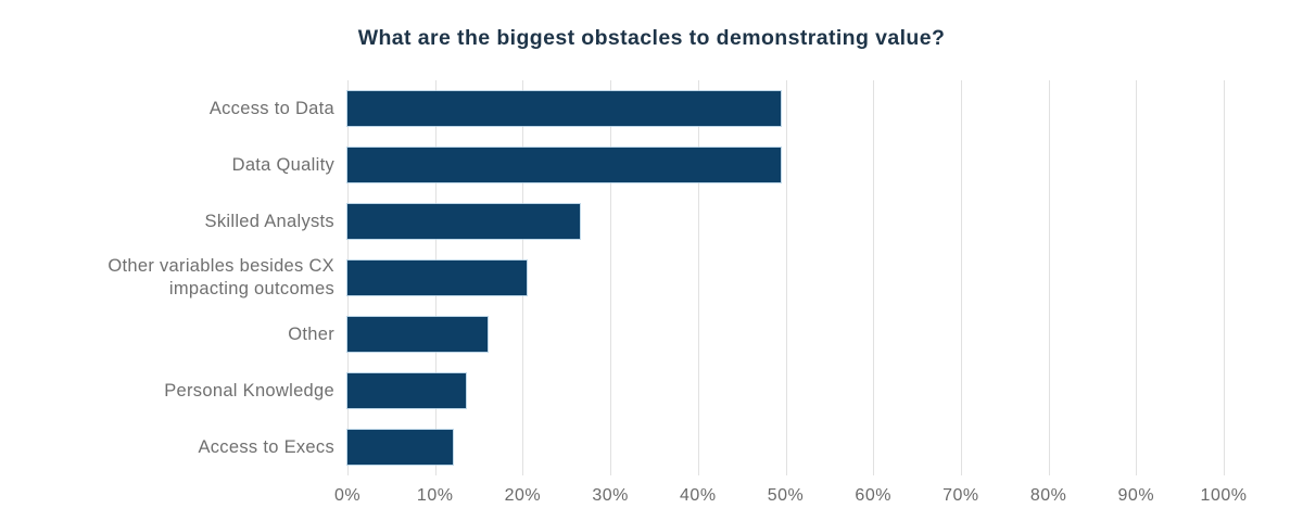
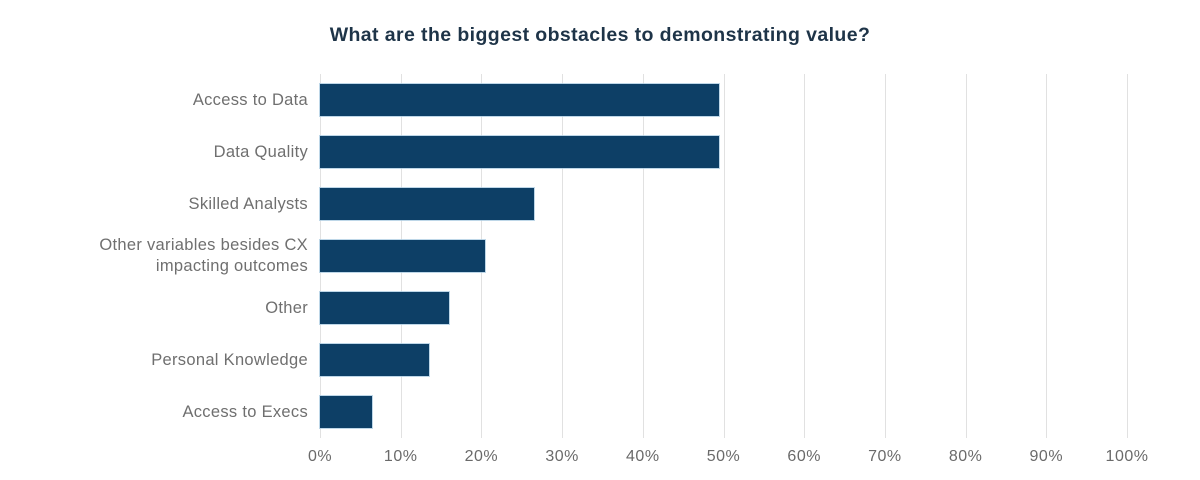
Access to Execs: 12% -> 6%
